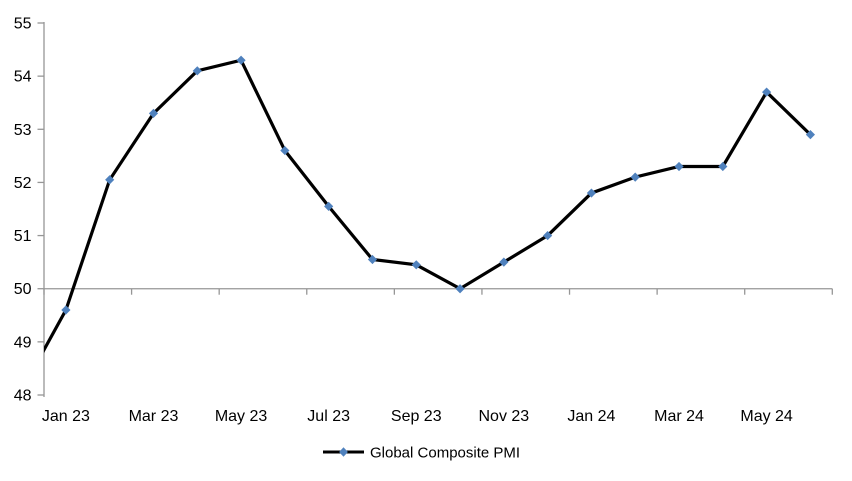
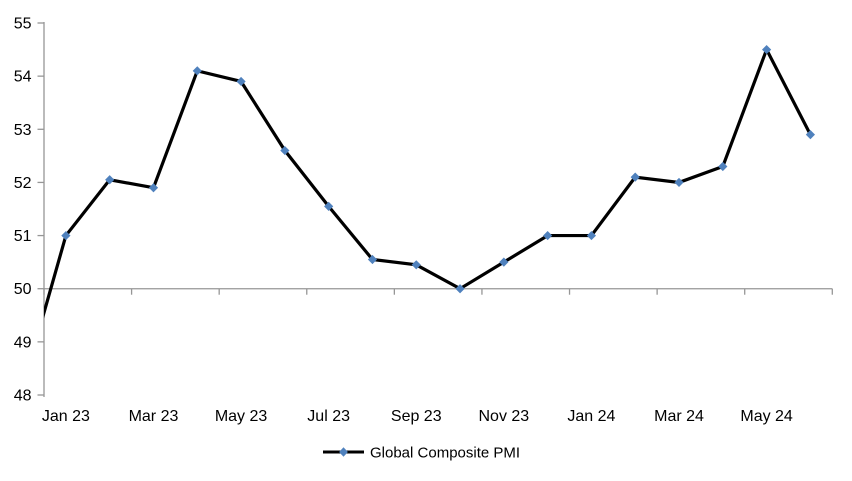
Jan 23: 49.6 -> 51.0
Mar 23: 53.3 -> 51.9
May 23: 54.3 -> 53.9
Jan 24: 51.8 -> 51.0
Mar 24: 52.3 -> 52.0
May 24: 53.7 -> 54.5
